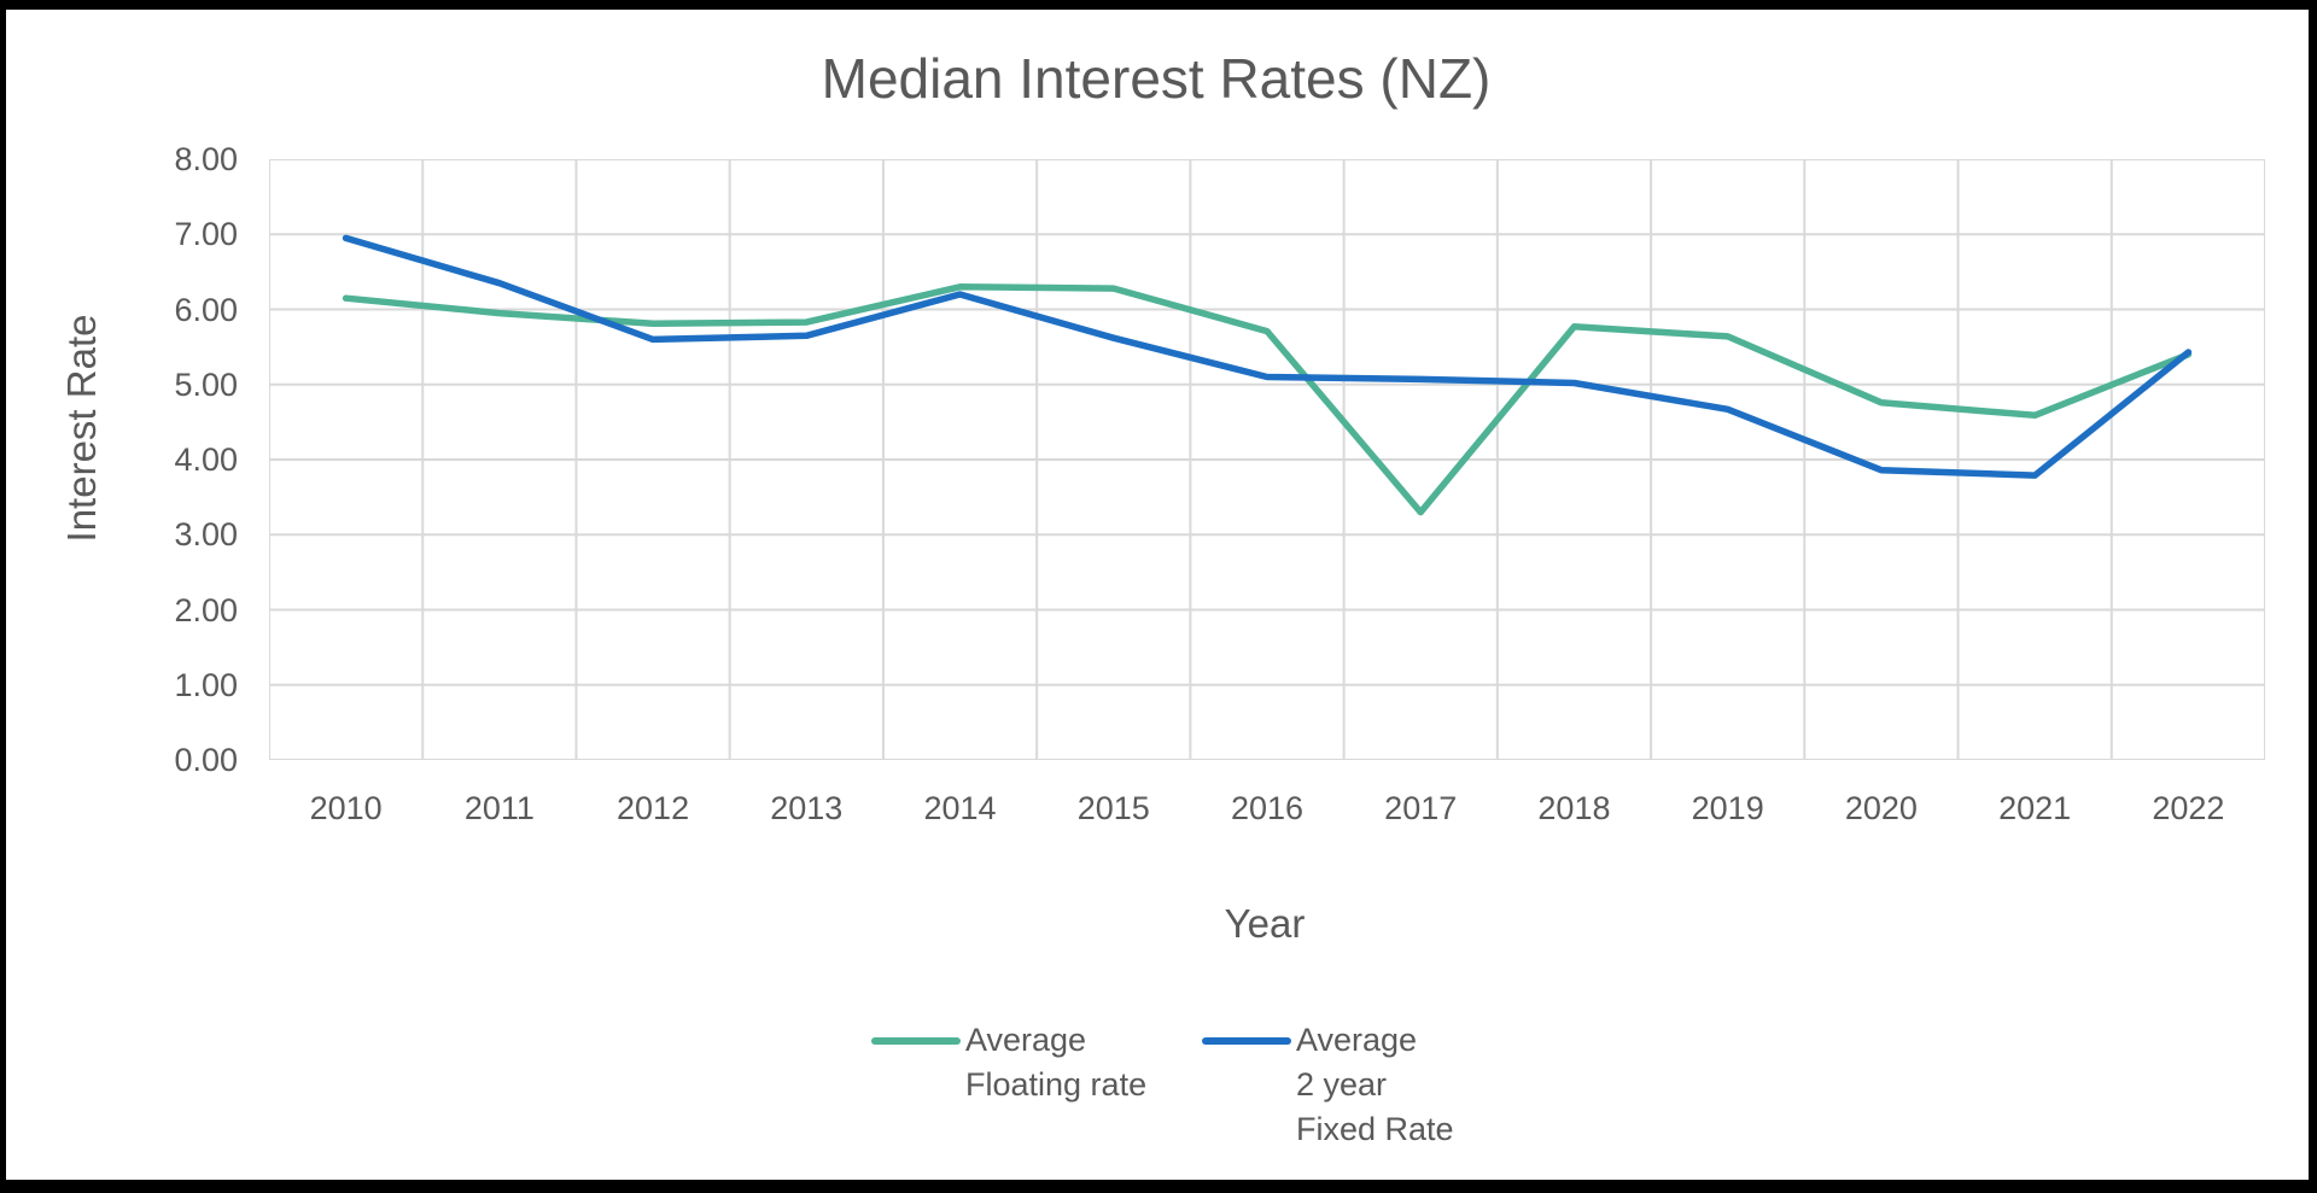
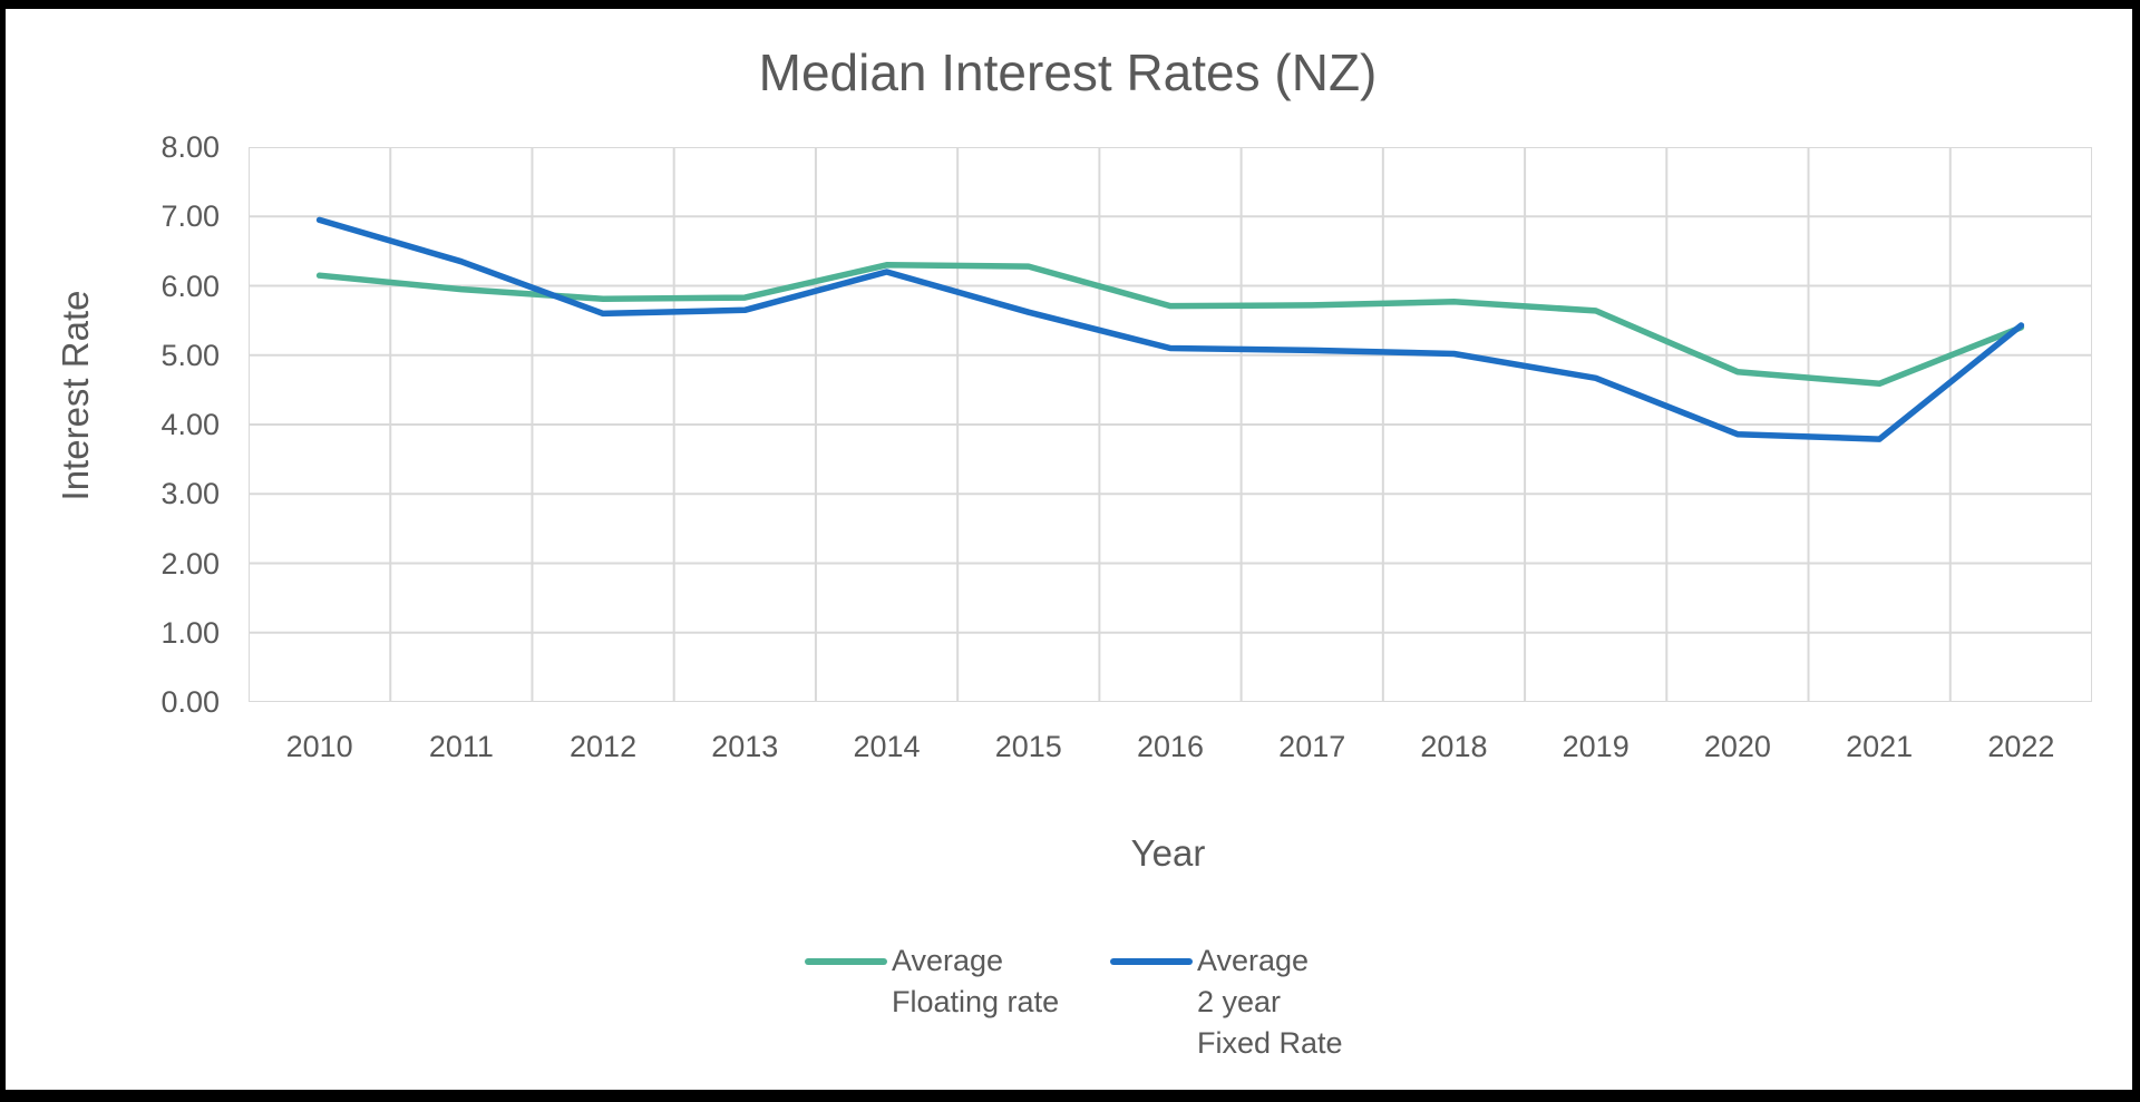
Average Floating rate/2017: 3.3 -> 5.7
